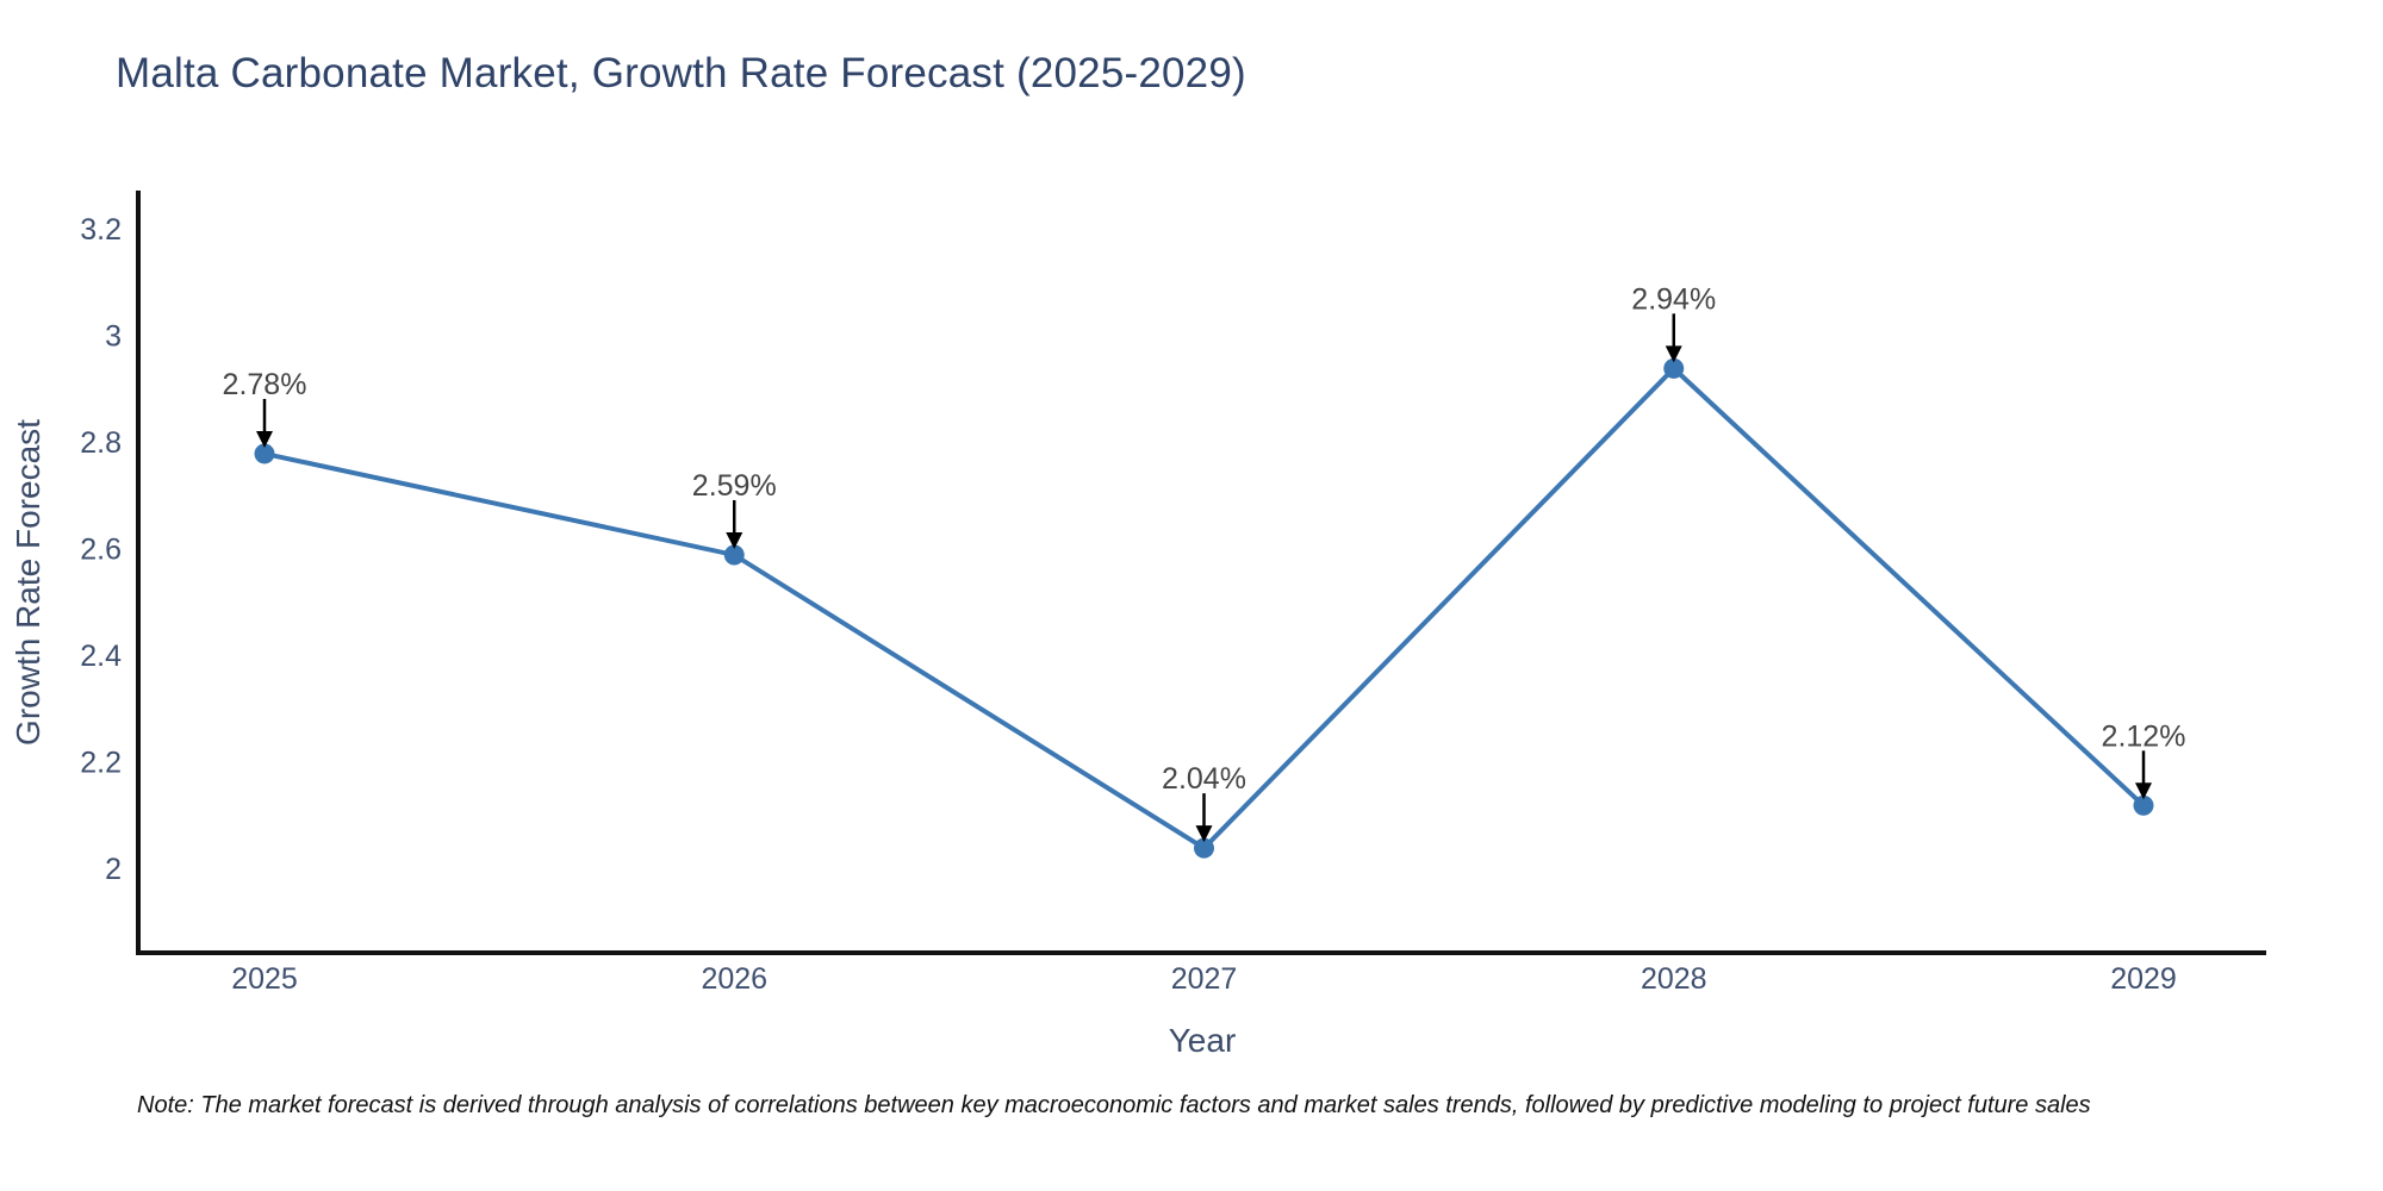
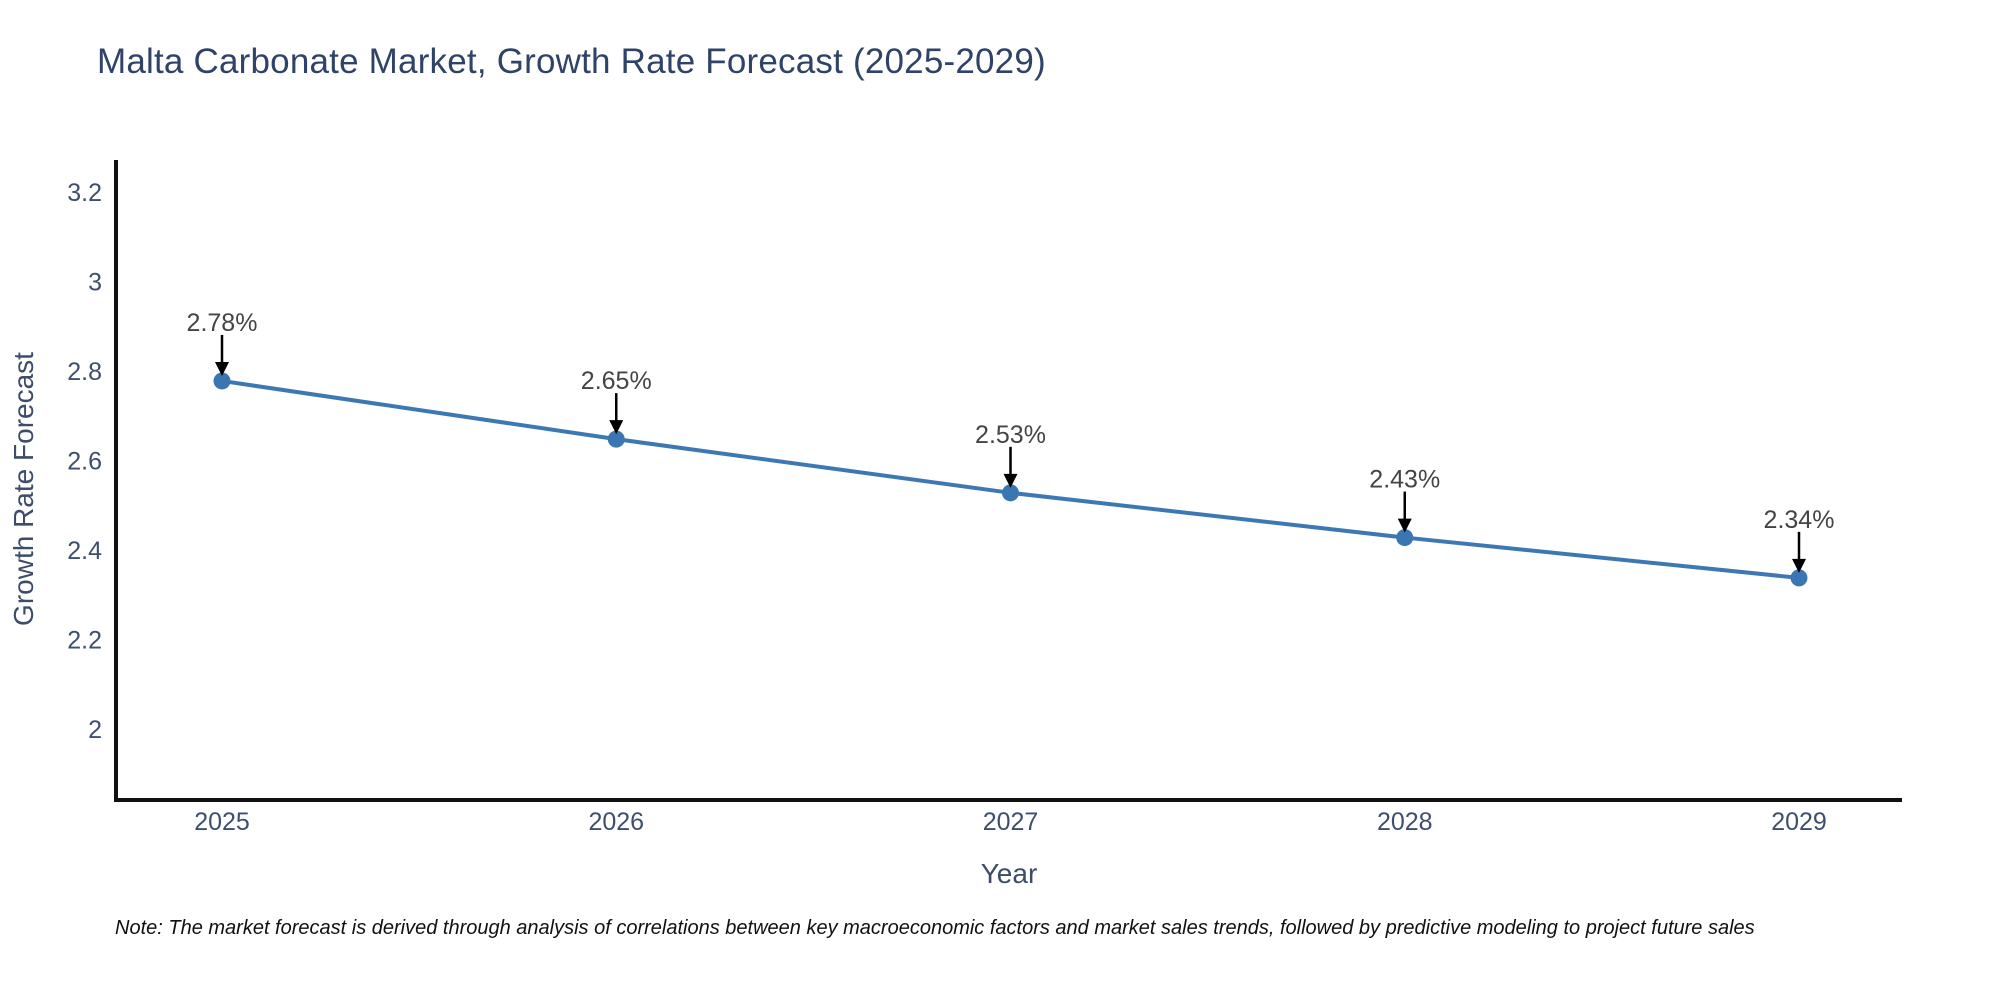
2026: 2.59% -> 2.65%
2027: 2.04% -> 2.53%
2028: 2.94% -> 2.43%
2029: 2.12% -> 2.34%
